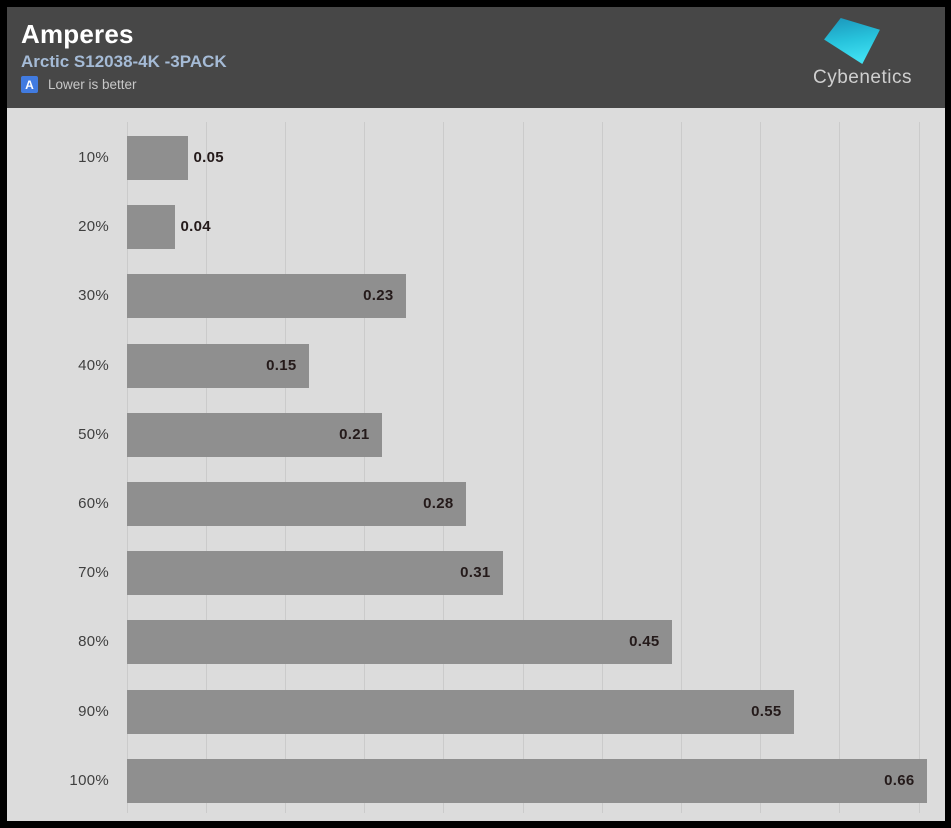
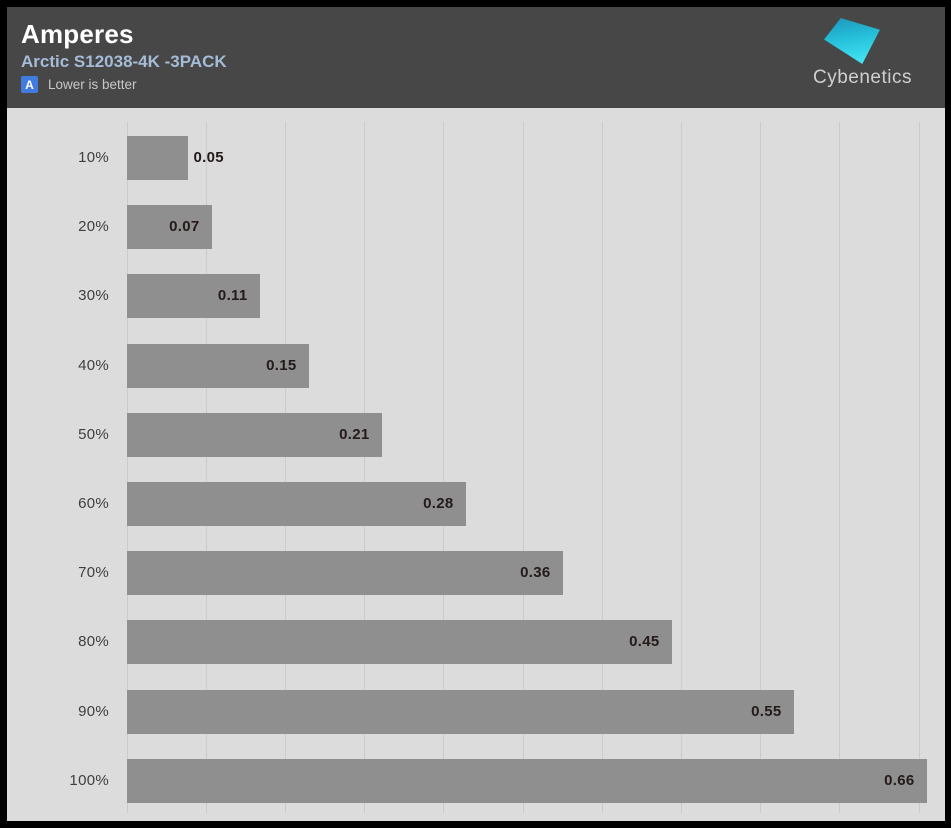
20%: 0.04 -> 0.07
30%: 0.23 -> 0.11
70%: 0.31 -> 0.36
